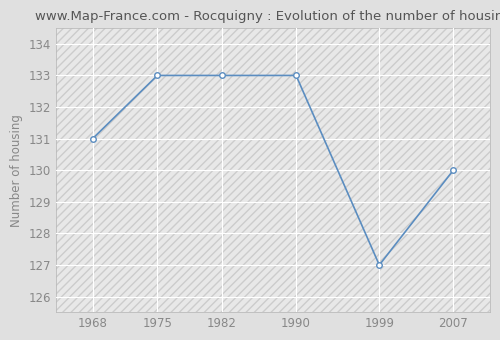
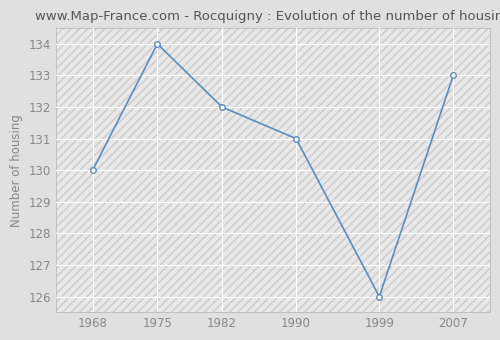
1968: 131 -> 130
1975: 133 -> 134
1982: 133 -> 132
1990: 133 -> 131
1999: 127 -> 126
2007: 130 -> 133
